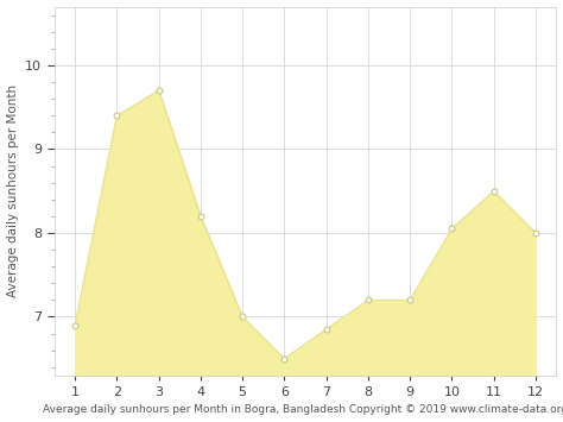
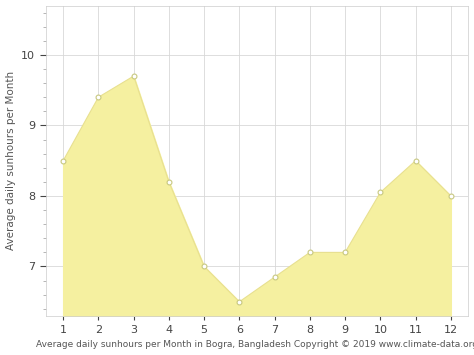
1: 6.90 -> 8.50
